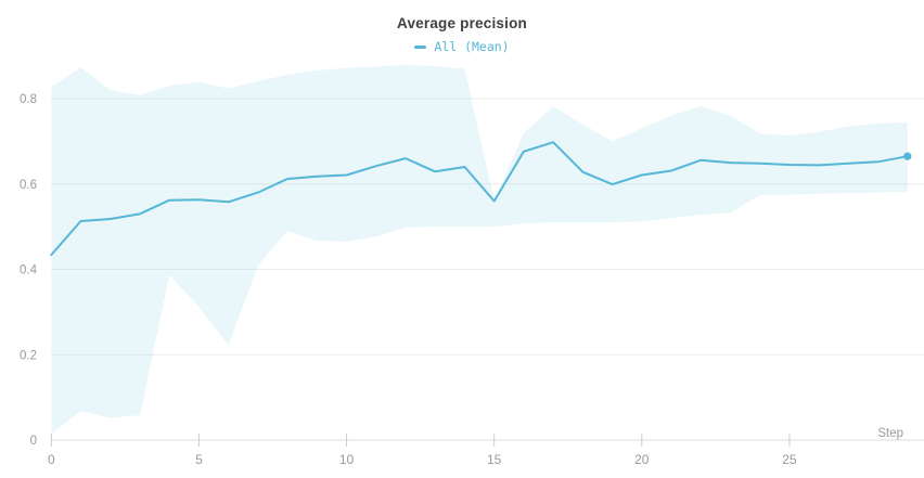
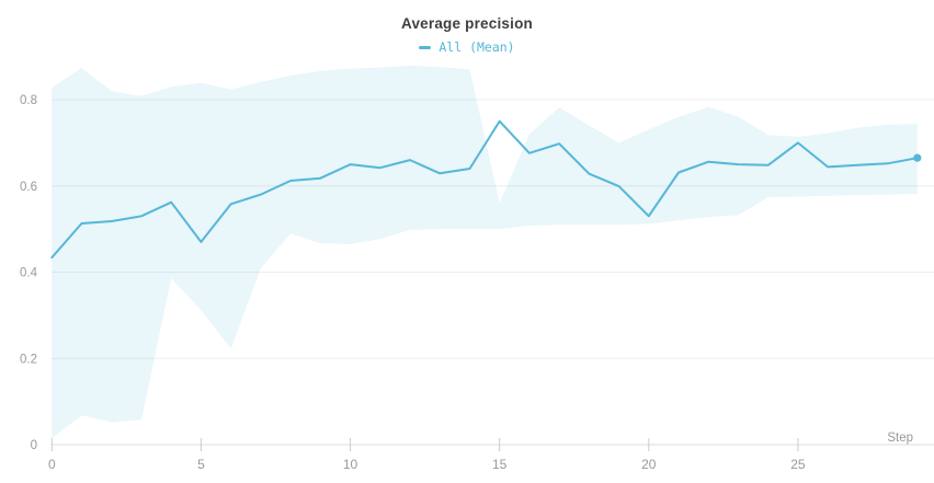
All (Mean)/5: 0.56 -> 0.47
All (Mean)/10: 0.62 -> 0.65
All (Mean)/15: 0.56 -> 0.75
All (Mean)/20: 0.62 -> 0.53
All (Mean)/25: 0.65 -> 0.70
